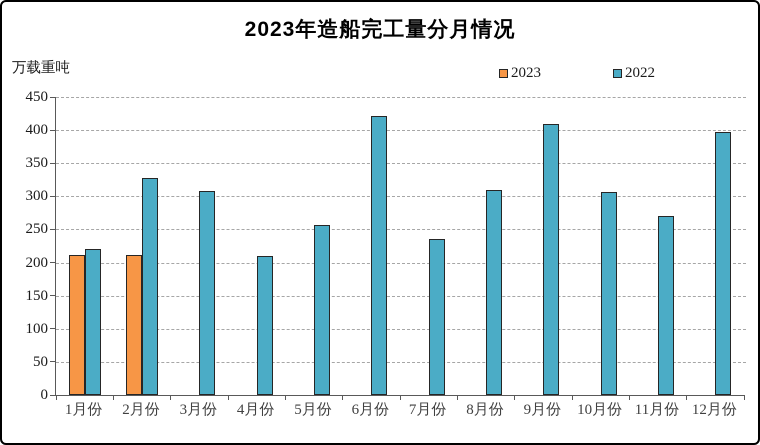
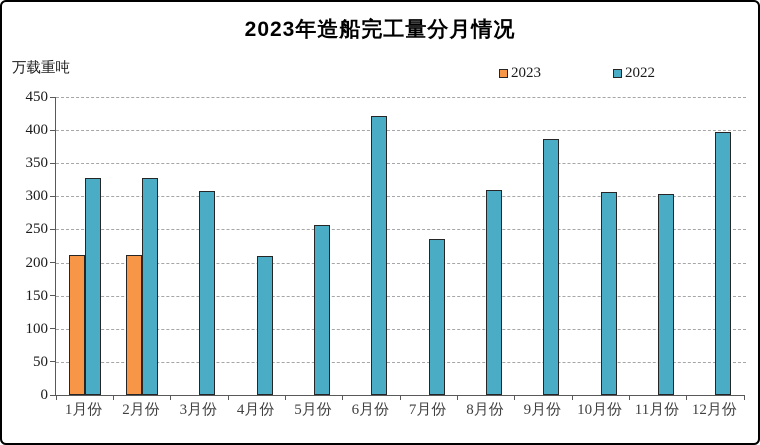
2022/1月份: 220 -> 330
2022/9月份: 410 -> 390
2022/11月份: 270 -> 300
